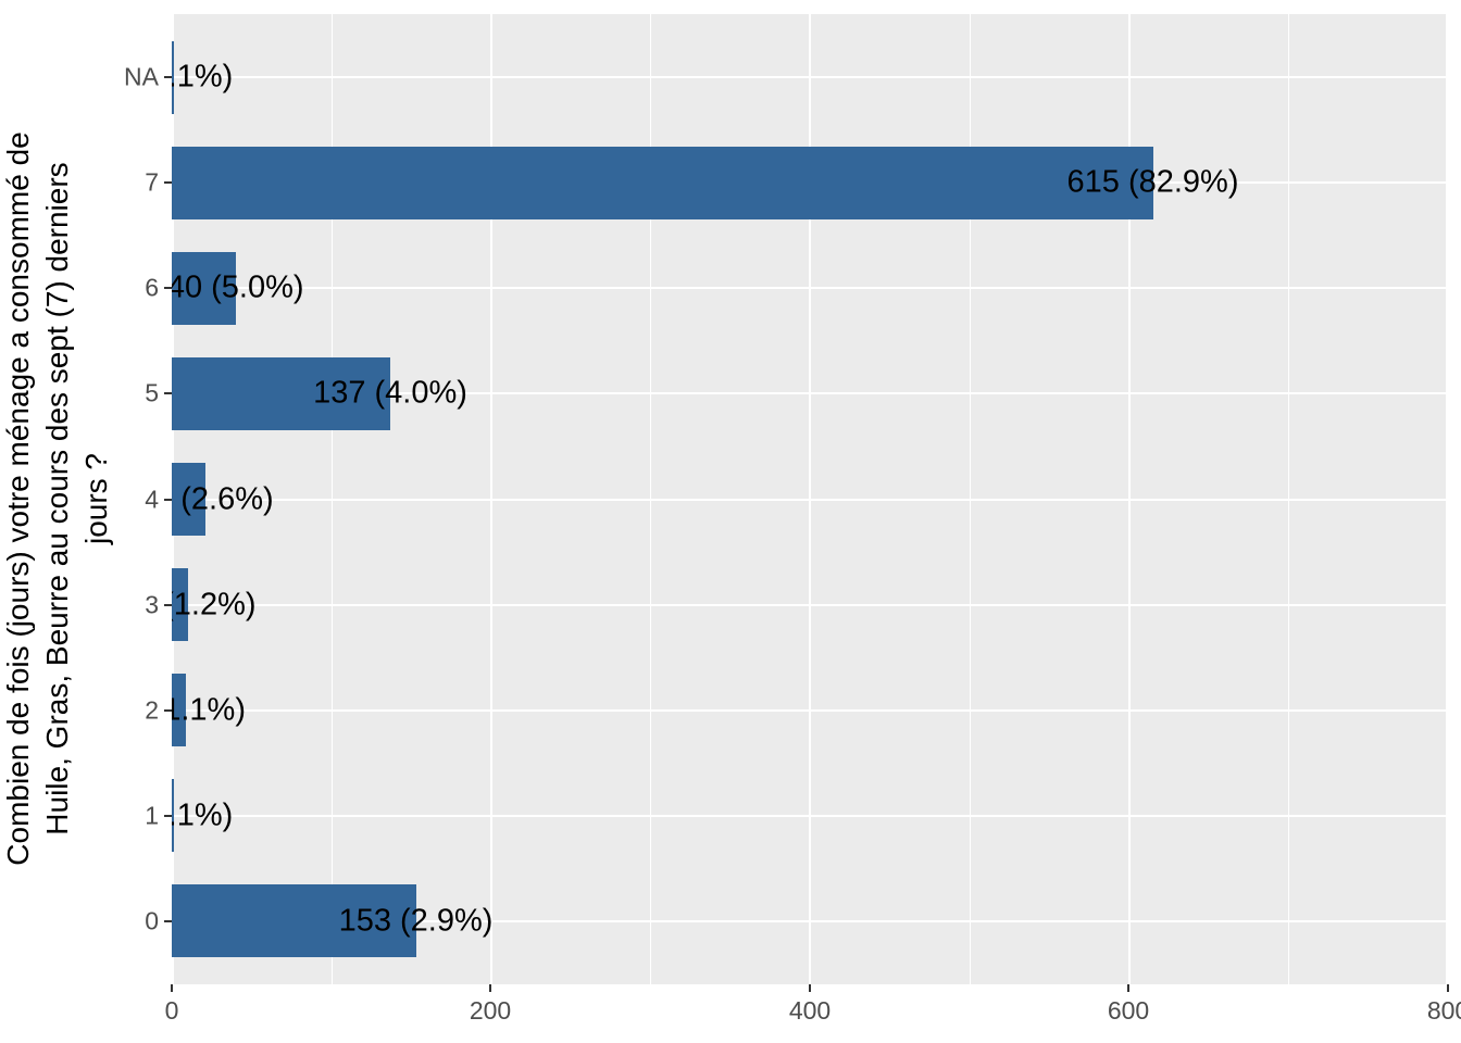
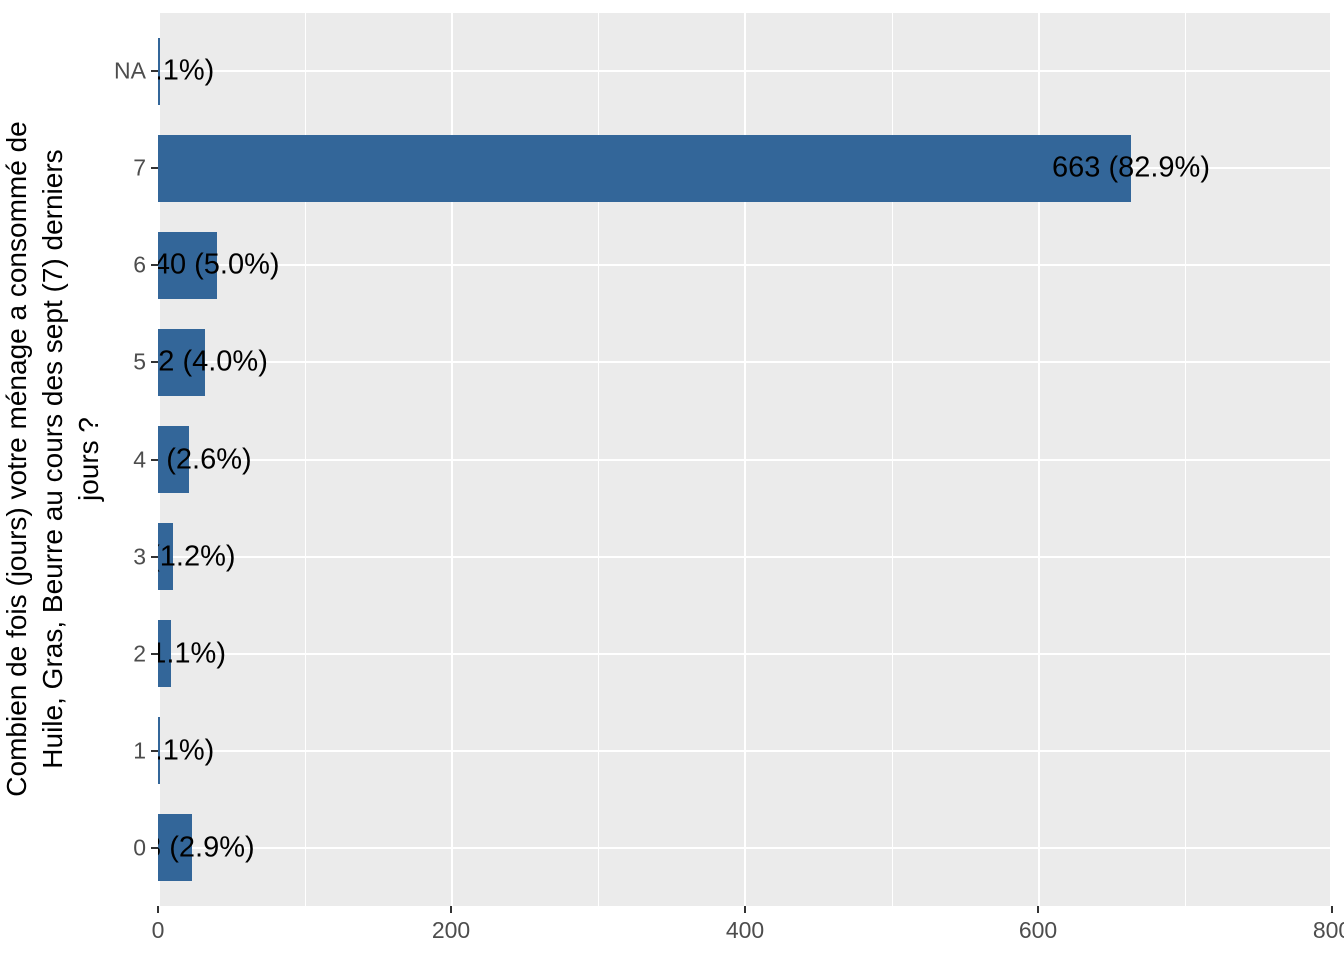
7: 615 -> 663
5: 137 -> 32
0: 153 -> 23
